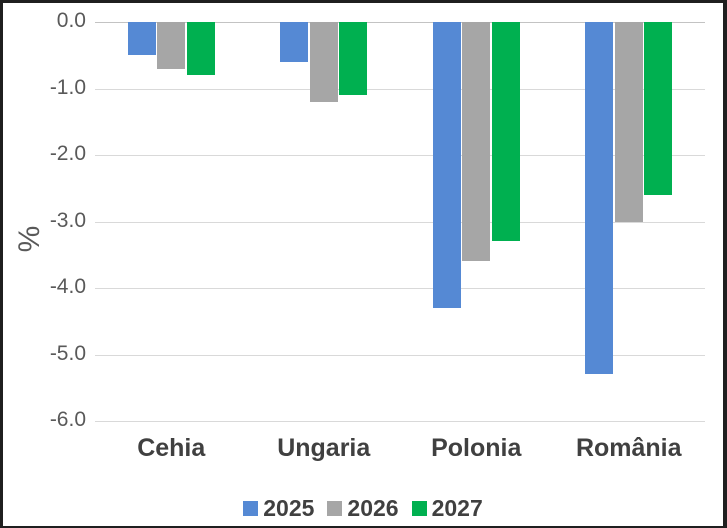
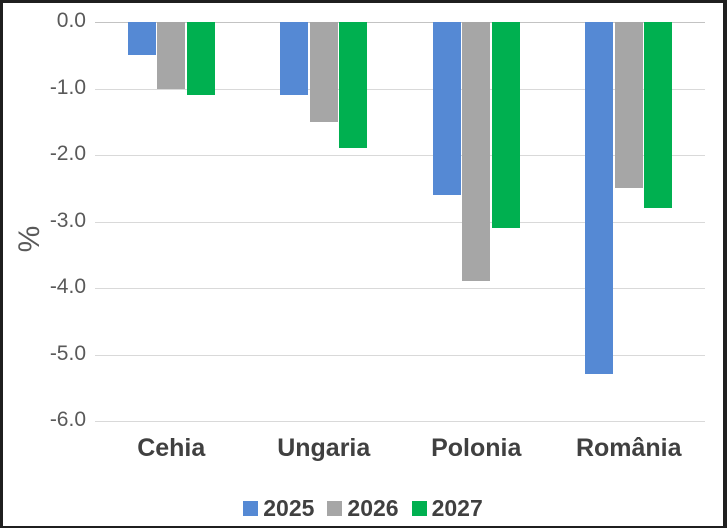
2026/Cehia: -0.7 -> -1.0
2027/Cehia: -0.8 -> -1.1
2025/Ungaria: -0.6 -> -1.1
2026/Ungaria: -1.2 -> -1.5
2027/Ungaria: -1.1 -> -1.9
2025/Polonia: -4.3 -> -2.6
2026/Polonia: -3.6 -> -3.9
2027/Polonia: -3.3 -> -3.1
2026/România: -3.0 -> -2.5
2027/România: -2.6 -> -2.8
